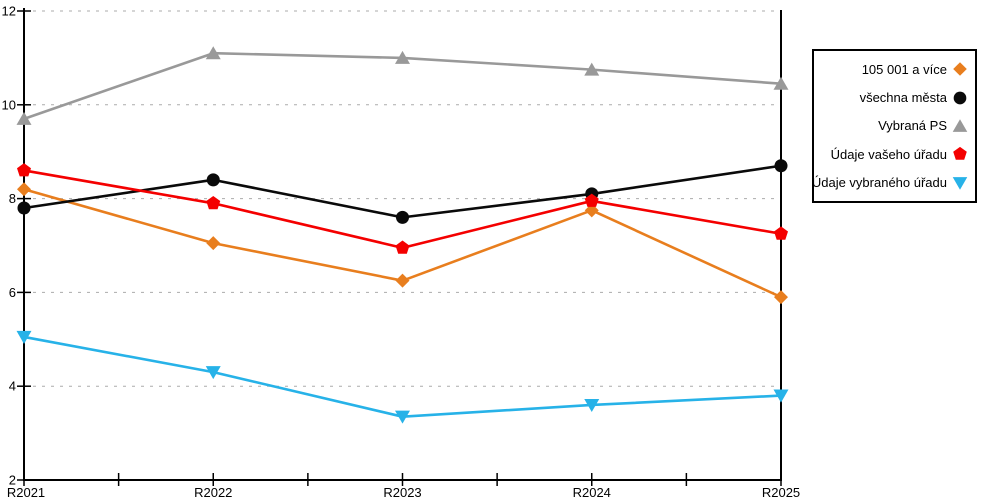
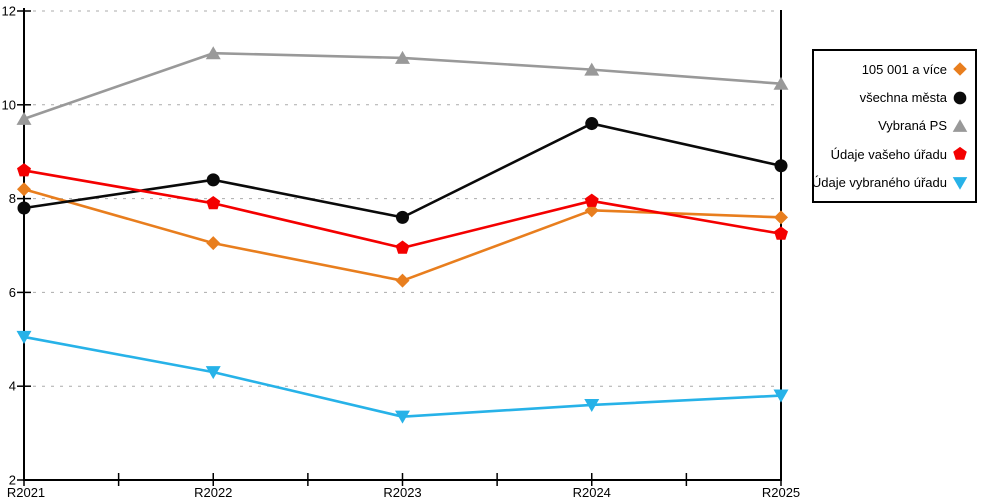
všechna města/R2024: 8.1 -> 9.6
105 001 a více/R2025: 5.9 -> 7.6
